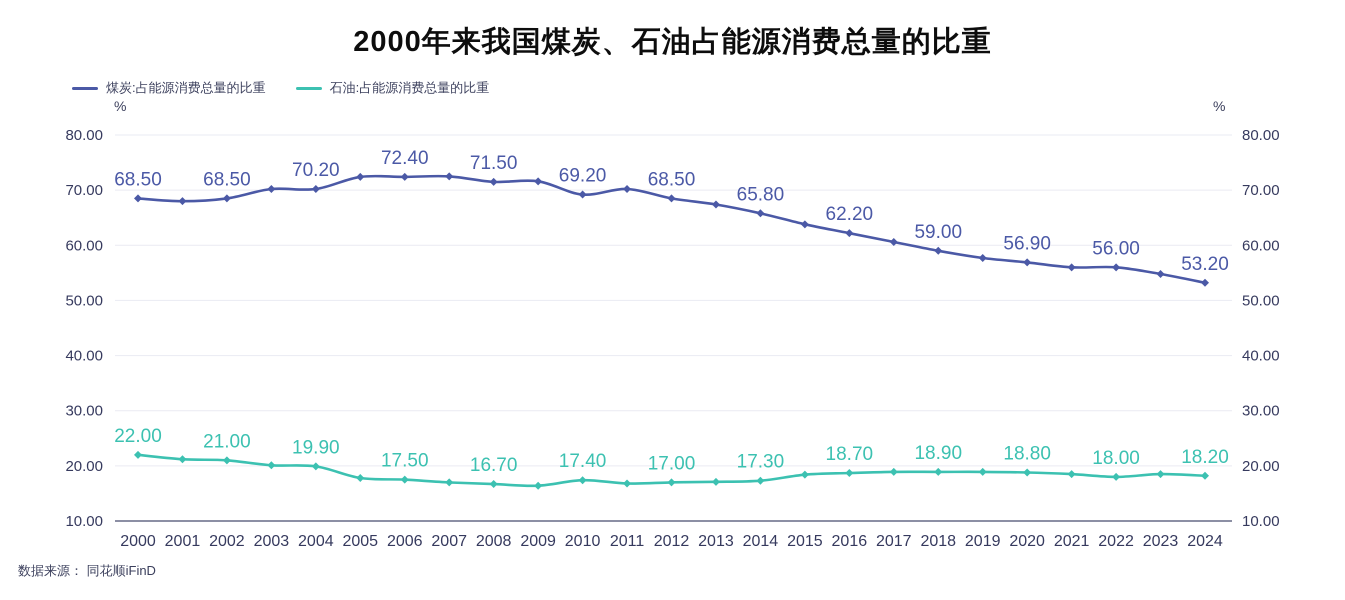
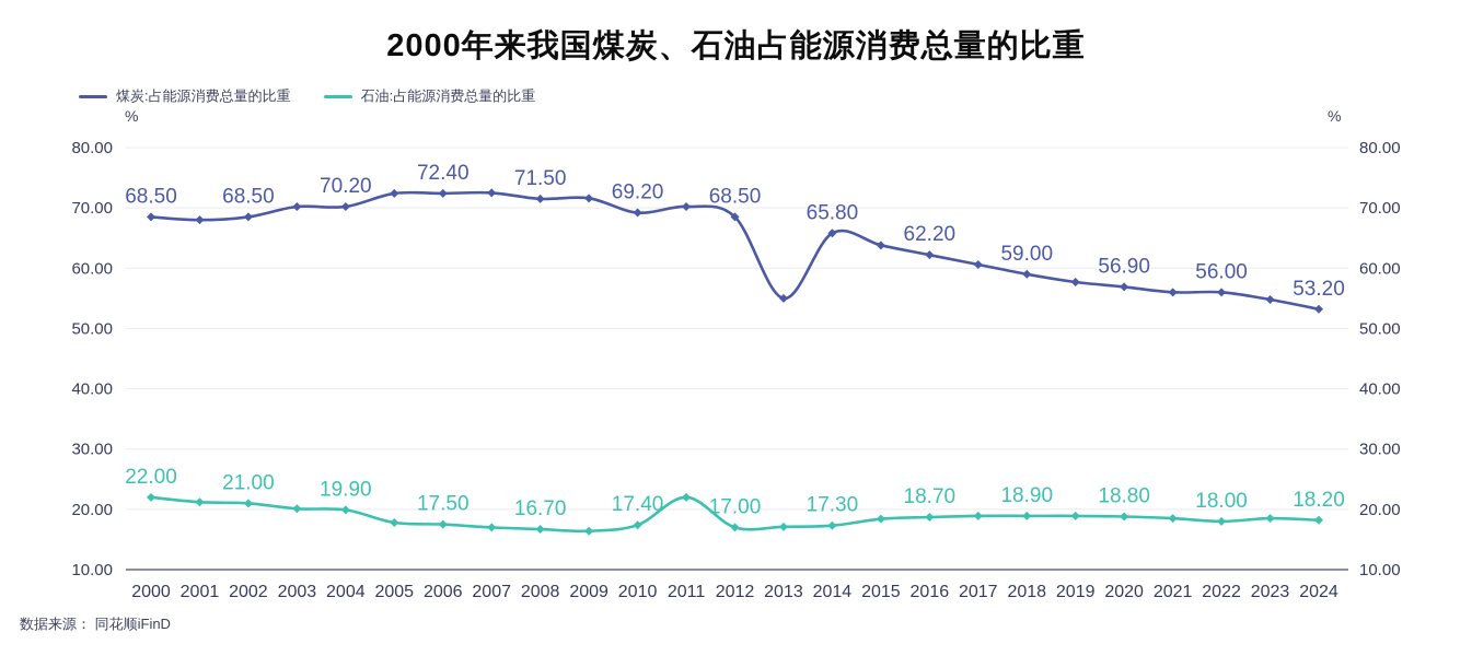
石油:占能源消费总量的比重/2011: 17 -> 22
煤炭:占能源消费总量的比重/2013: 67 -> 55
